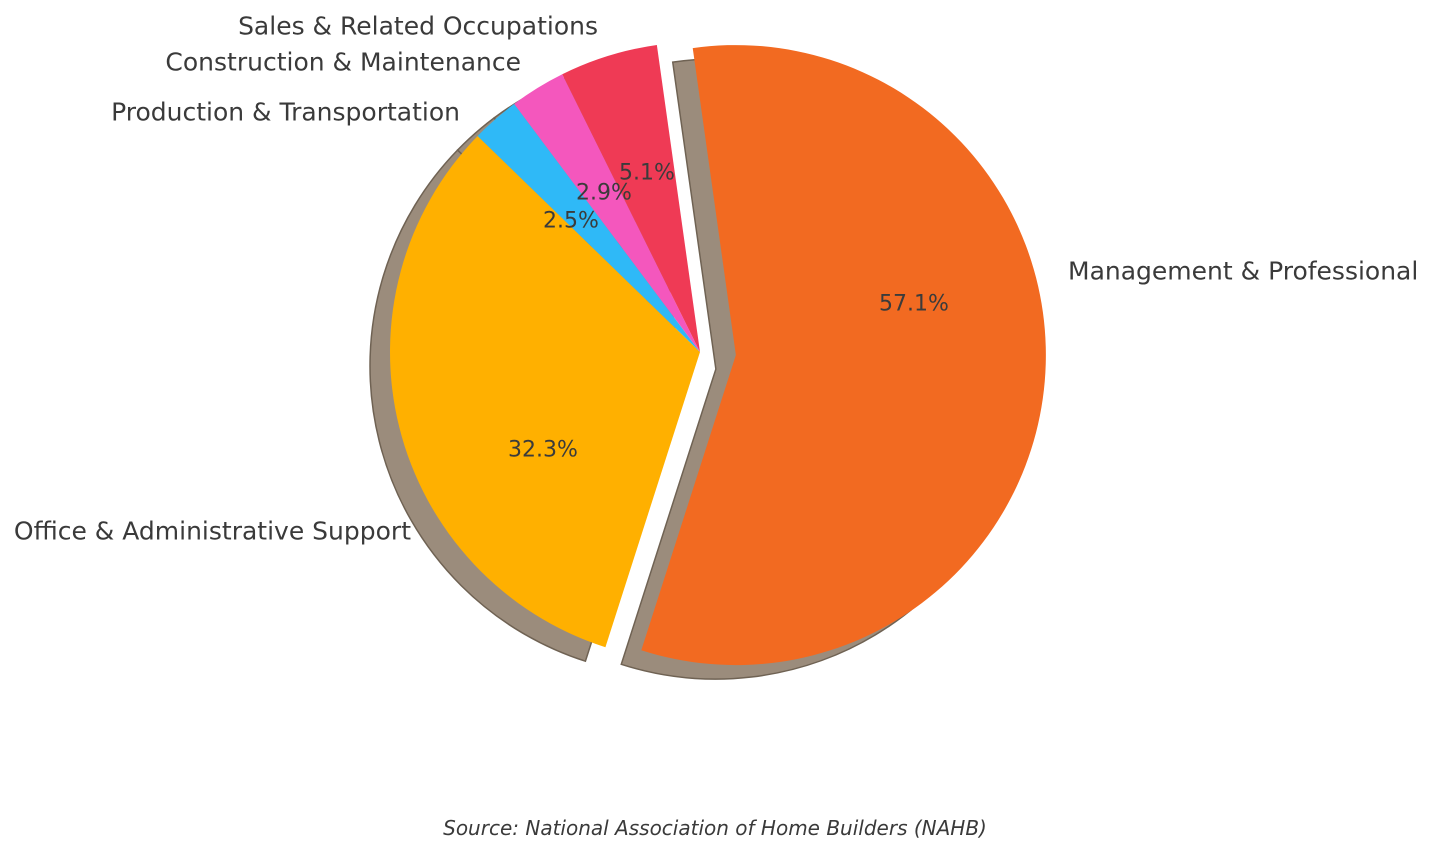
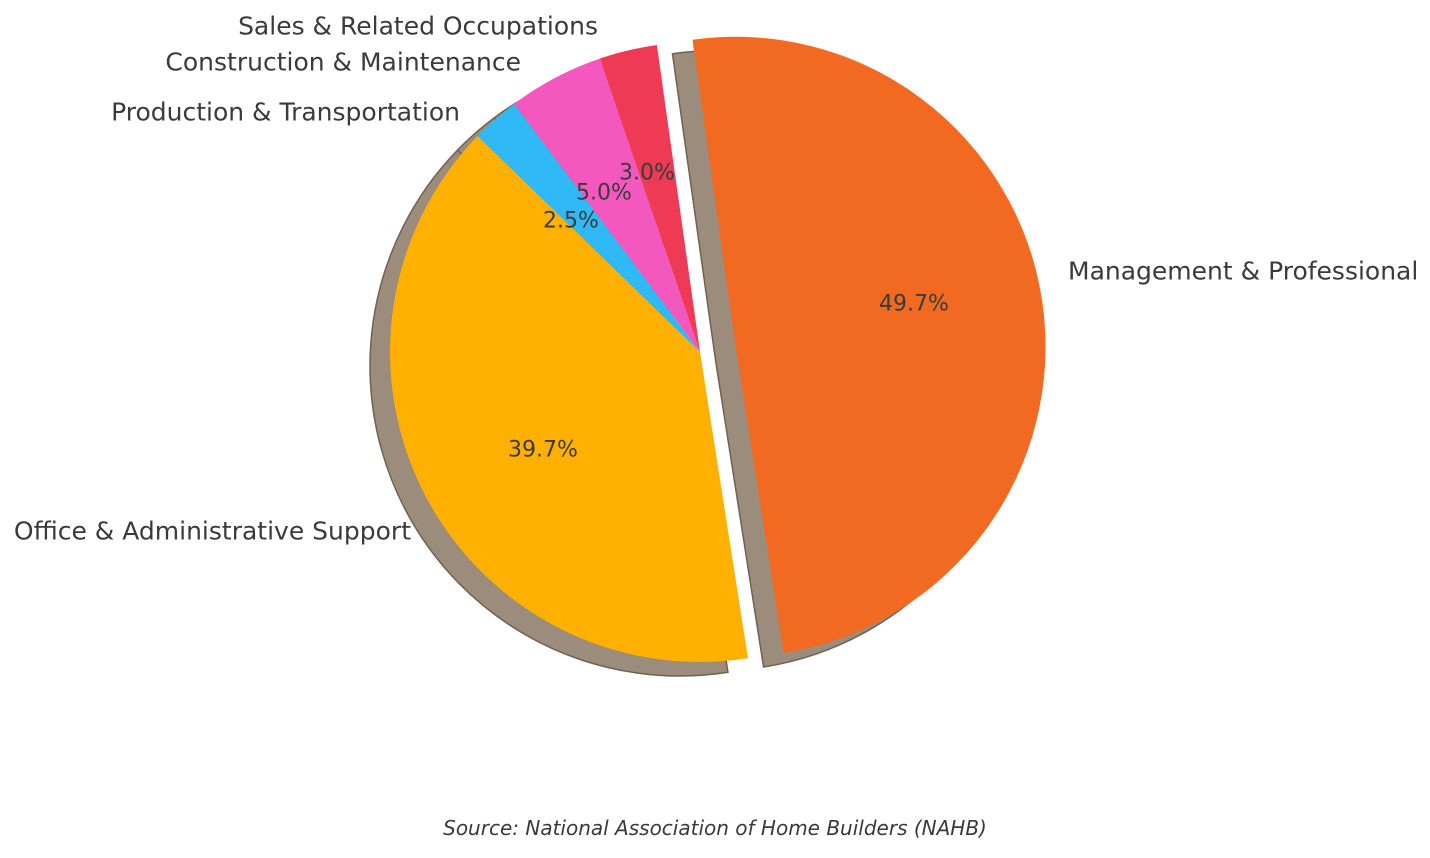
Management & Professional: 57.1% -> 49.7%
Office & Administrative Support: 32.3% -> 39.7%
Construction & Maintenance: 2.9% -> 5.0%
Sales & Related Occupations: 5.1% -> 3.0%
